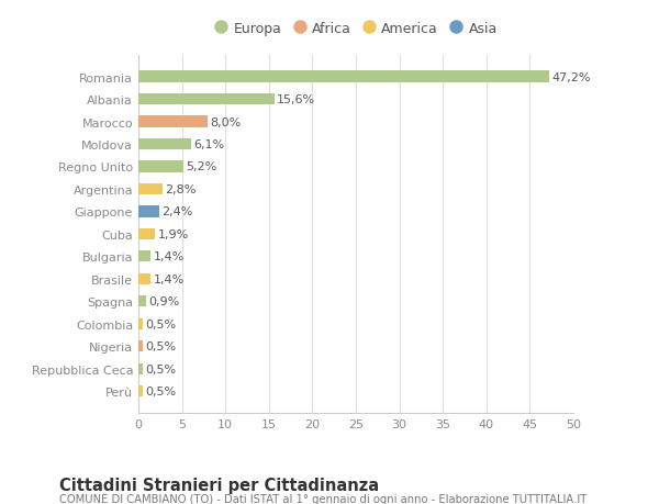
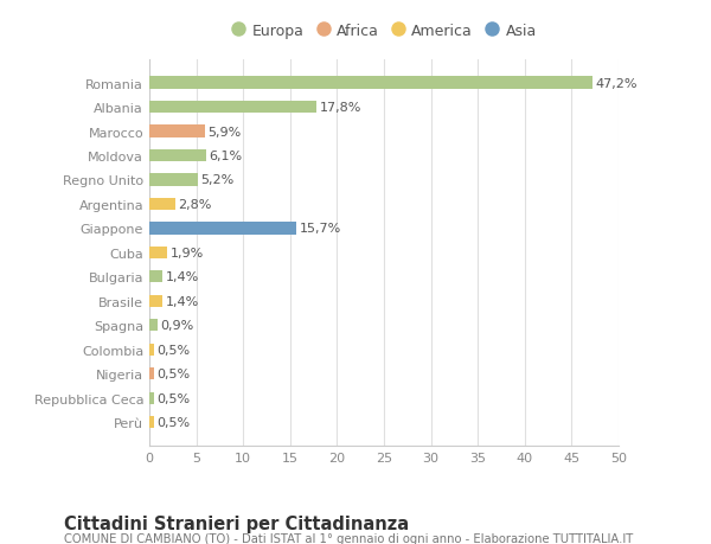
Albania: 15,6% -> 17,8%
Marocco: 8,0% -> 5,9%
Giappone: 2,4% -> 15,7%
